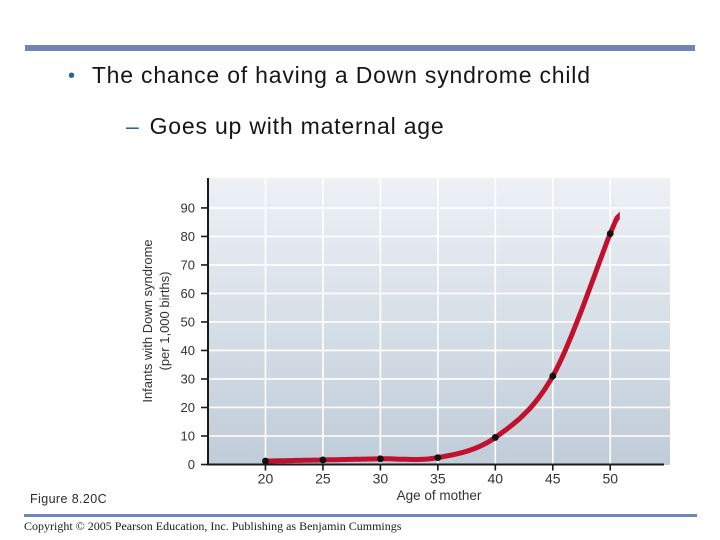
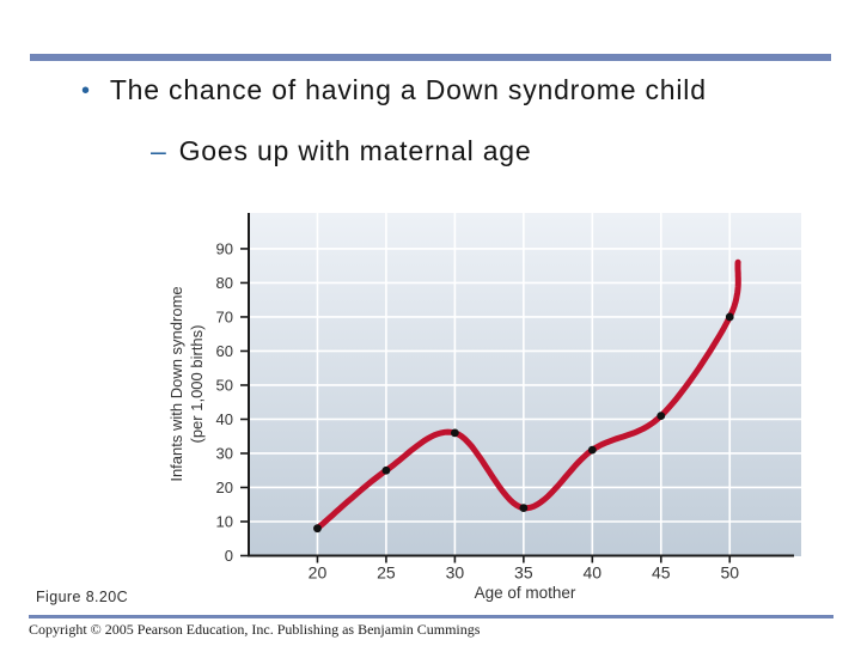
20: 1 -> 8
25: 2 -> 25
30: 2 -> 36
35: 2 -> 14
40: 10 -> 31
45: 31 -> 41
50: 81 -> 70
